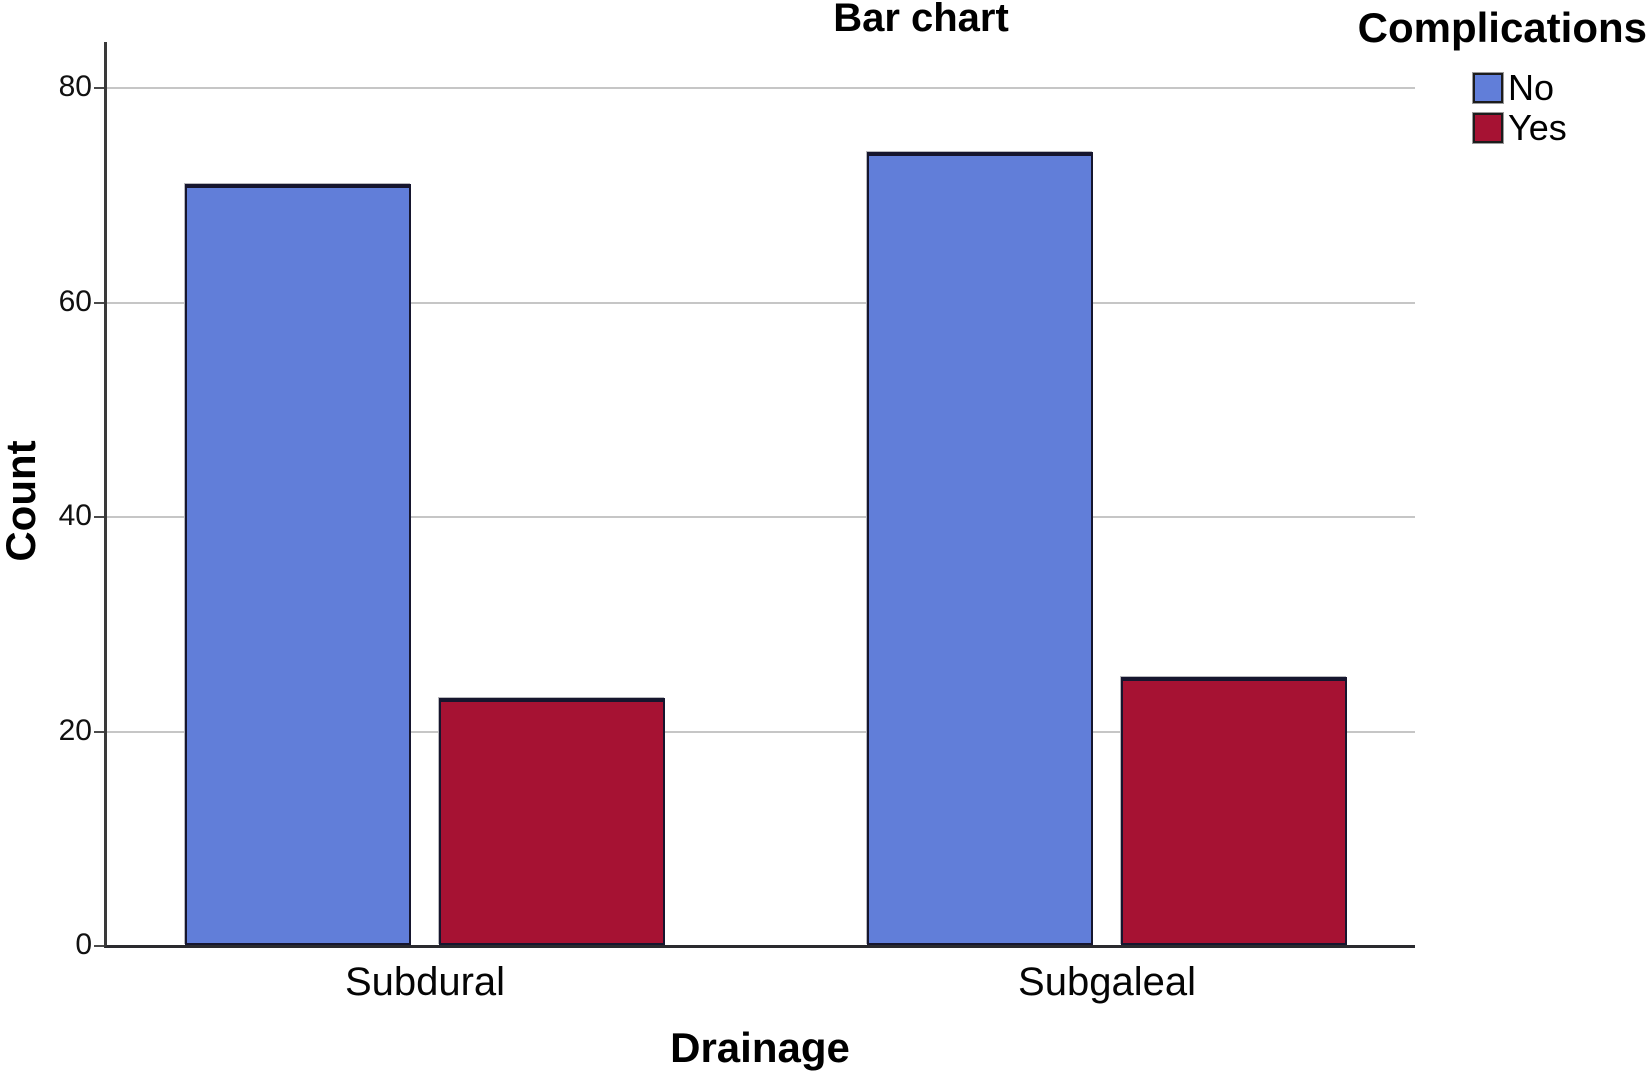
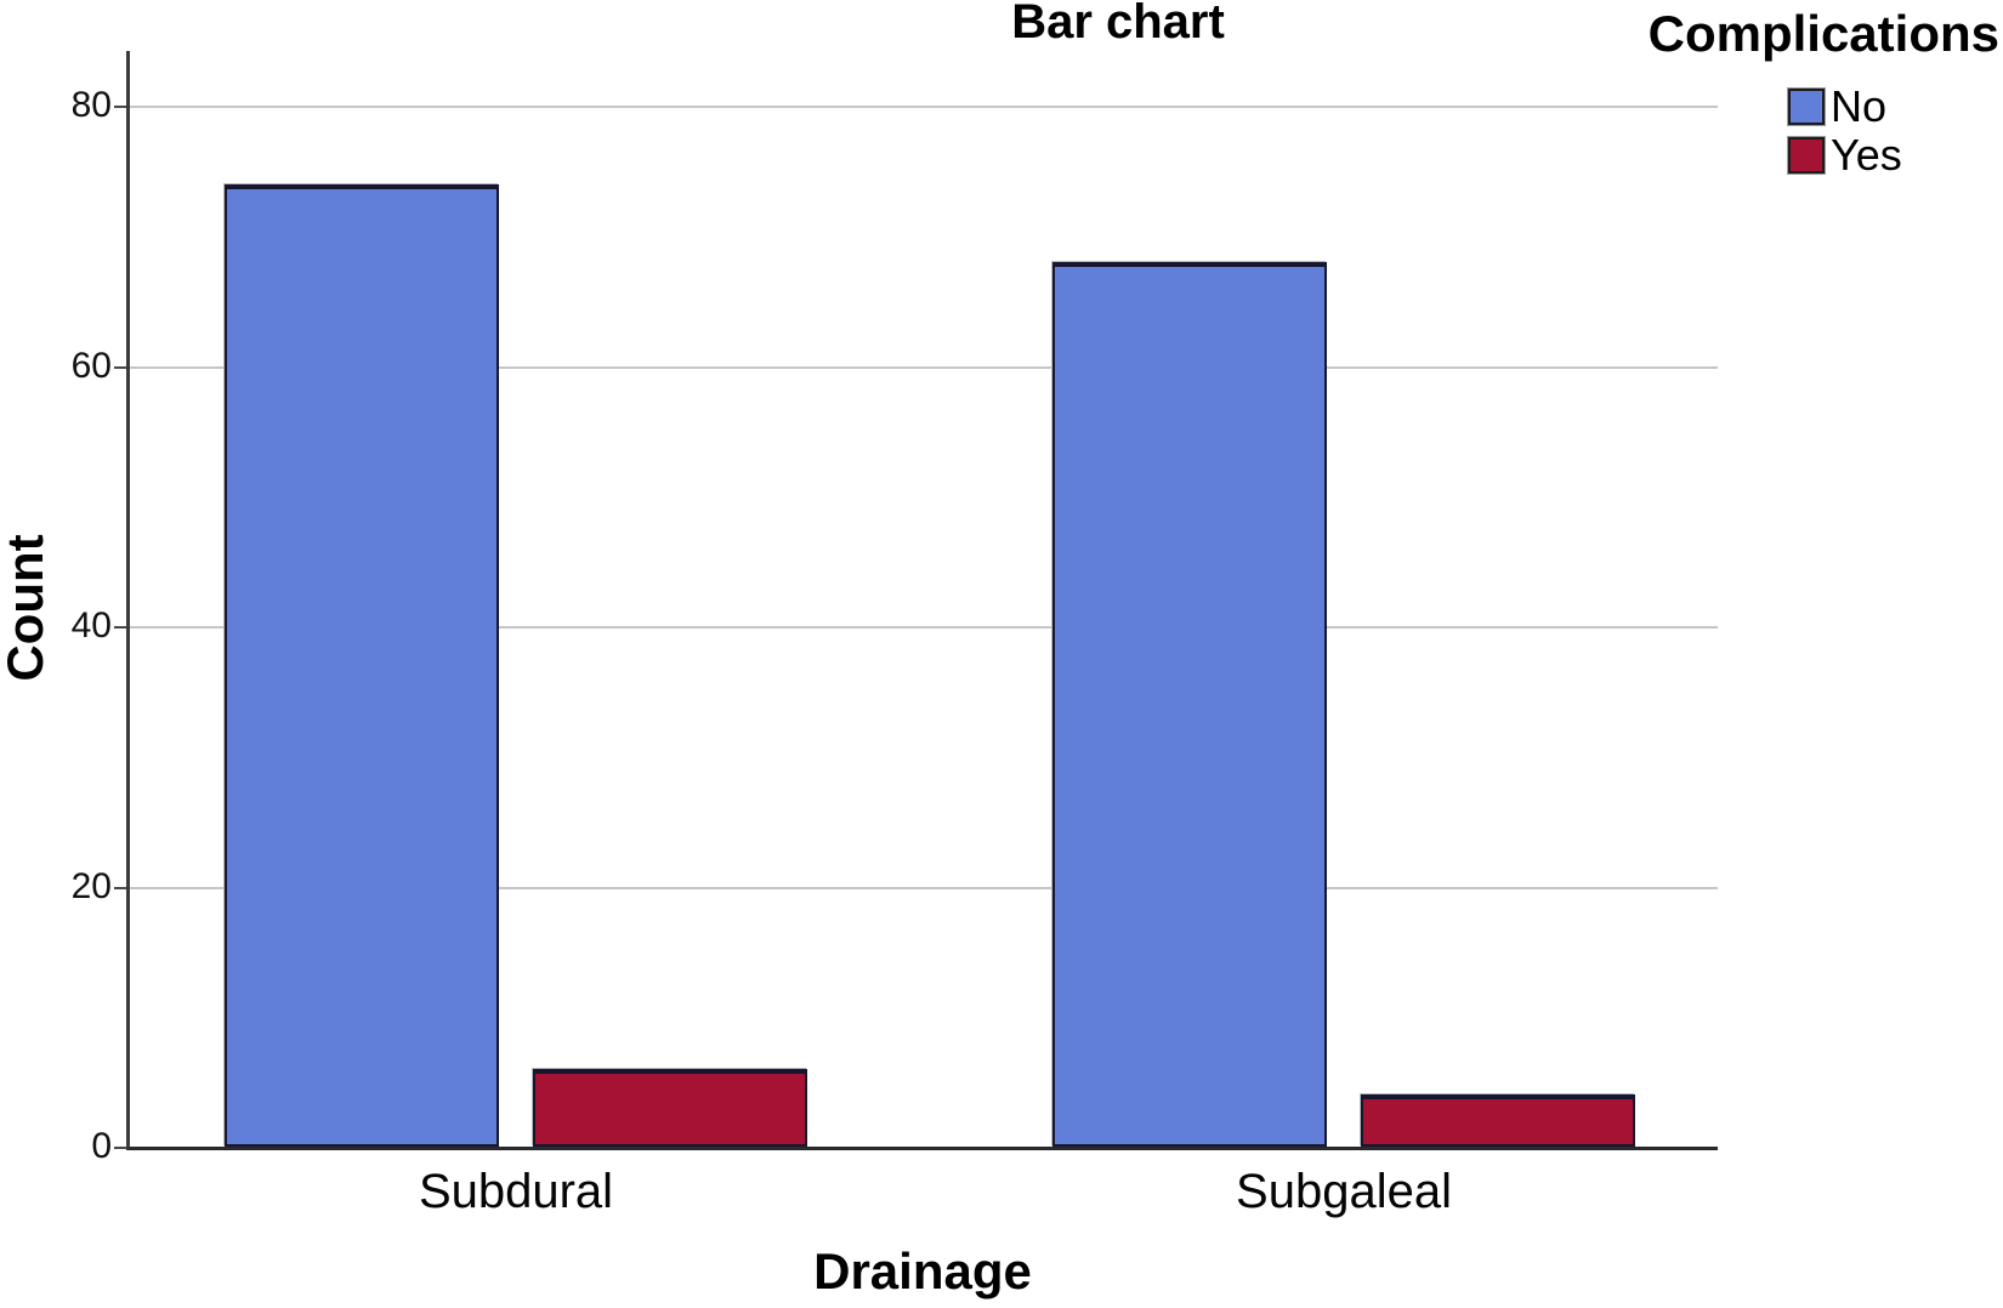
No/Subdural: 71 -> 74
Yes/Subdural: 23 -> 6
No/Subgaleal: 74 -> 68
Yes/Subgaleal: 25 -> 4
